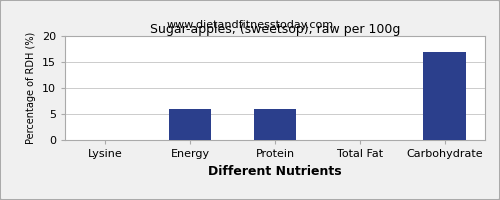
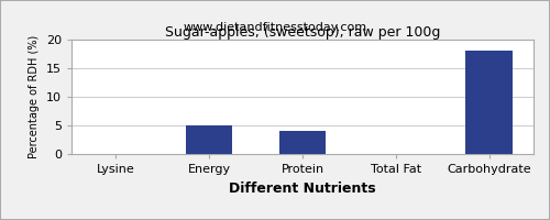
Energy: 6 -> 5
Protein: 6 -> 4
Carbohydrate: 17 -> 18
